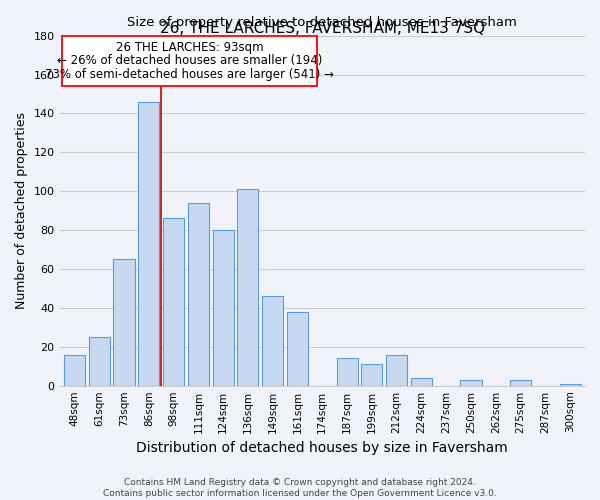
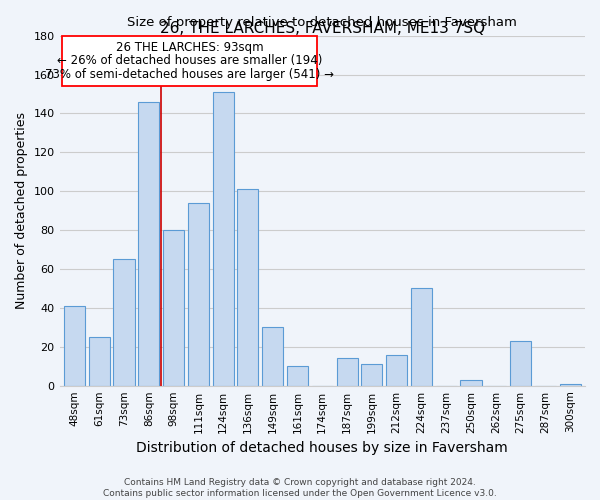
48sqm: 16 -> 41
98sqm: 86 -> 80
124sqm: 80 -> 151
149sqm: 46 -> 30
161sqm: 38 -> 10
224sqm: 4 -> 50
275sqm: 3 -> 23
